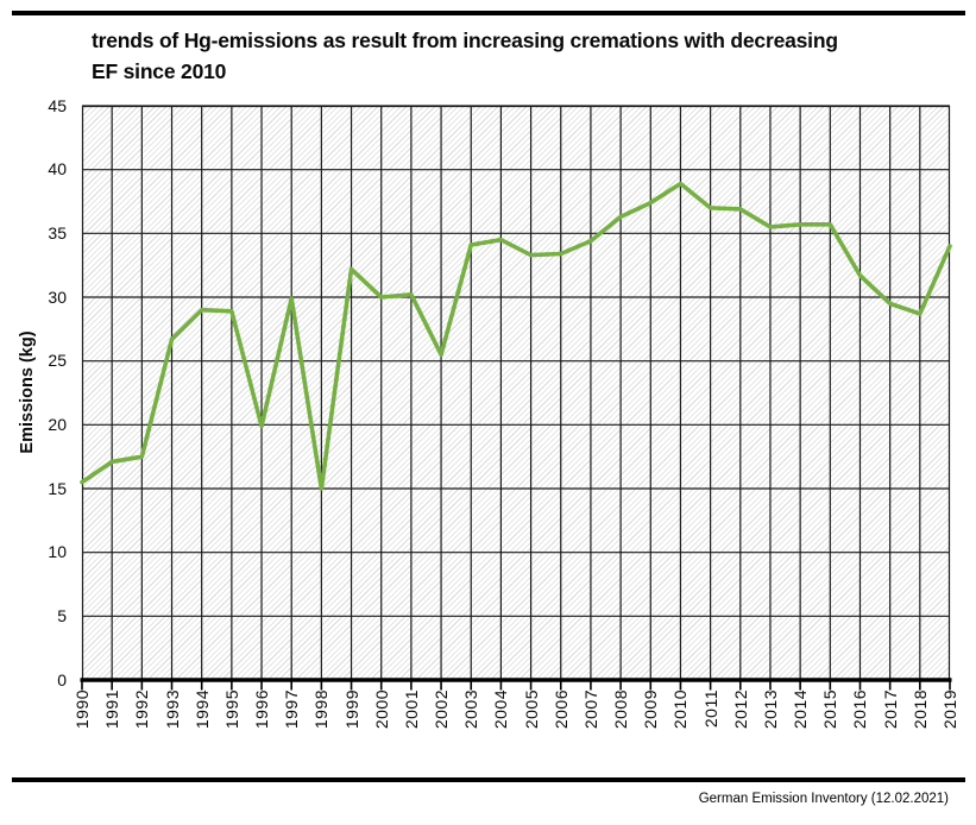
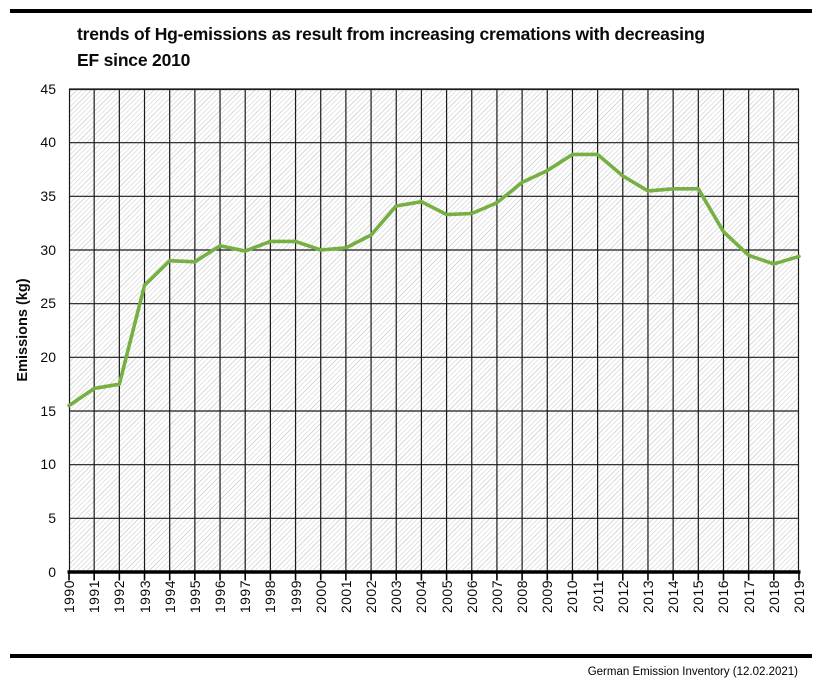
1996: 19.9 -> 30.4
1998: 15.0 -> 30.8
1999: 32.2 -> 30.8
2002: 25.5 -> 31.4
2011: 37.0 -> 38.9
2019: 34.0 -> 29.4
